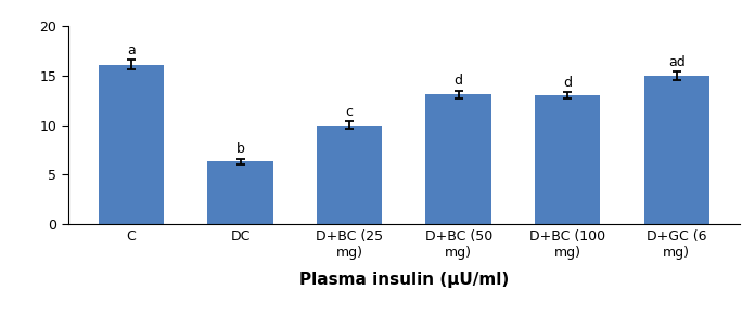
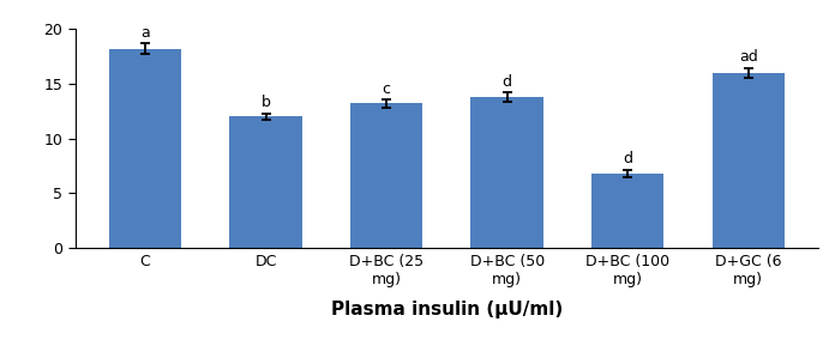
C: 16.1 -> 18.2
DC: 6.3 -> 12.0
D+BC (25 mg): 10.0 -> 13.2
D+BC (50 mg): 13.1 -> 13.8
D+BC (100 mg): 13.0 -> 6.8
D+GC (6 mg): 15.0 -> 16.0
